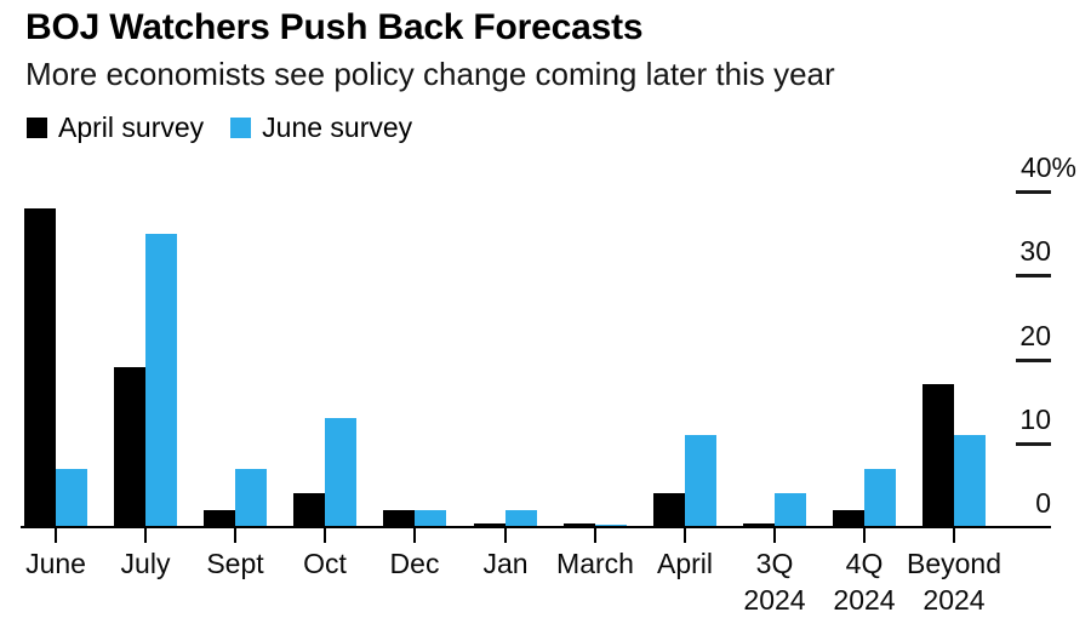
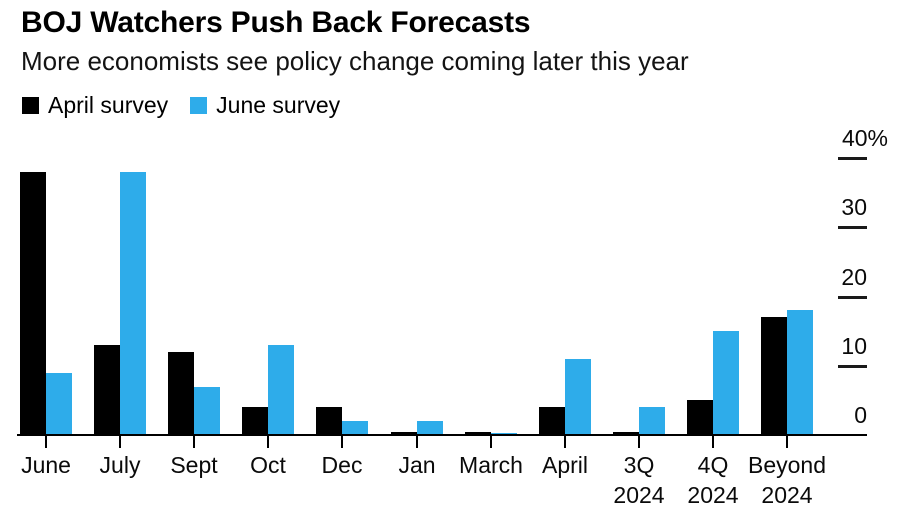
June survey/June: 7% -> 9%
April survey/July: 19% -> 13%
June survey/July: 35% -> 38%
April survey/Sept: 2% -> 12%
April survey/Dec: 2% -> 4%
April survey/4Q 2024: 2% -> 5%
June survey/4Q 2024: 7% -> 15%
June survey/Beyond 2024: 11% -> 18%
